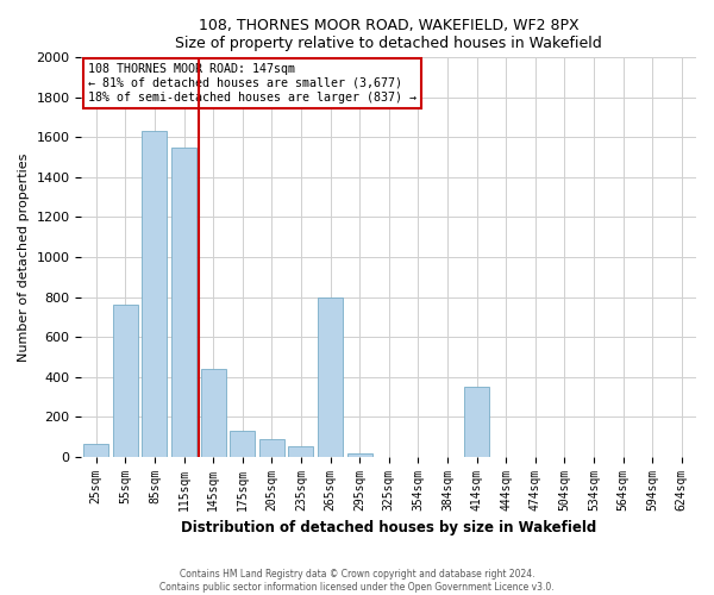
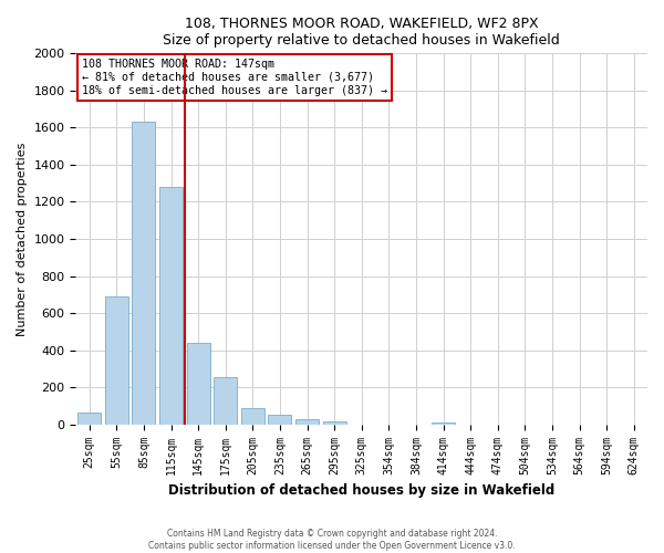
55sqm: 760 -> 690
115sqm: 1550 -> 1280
175sqm: 130 -> 260
265sqm: 800 -> 30
414sqm: 350 -> 10
